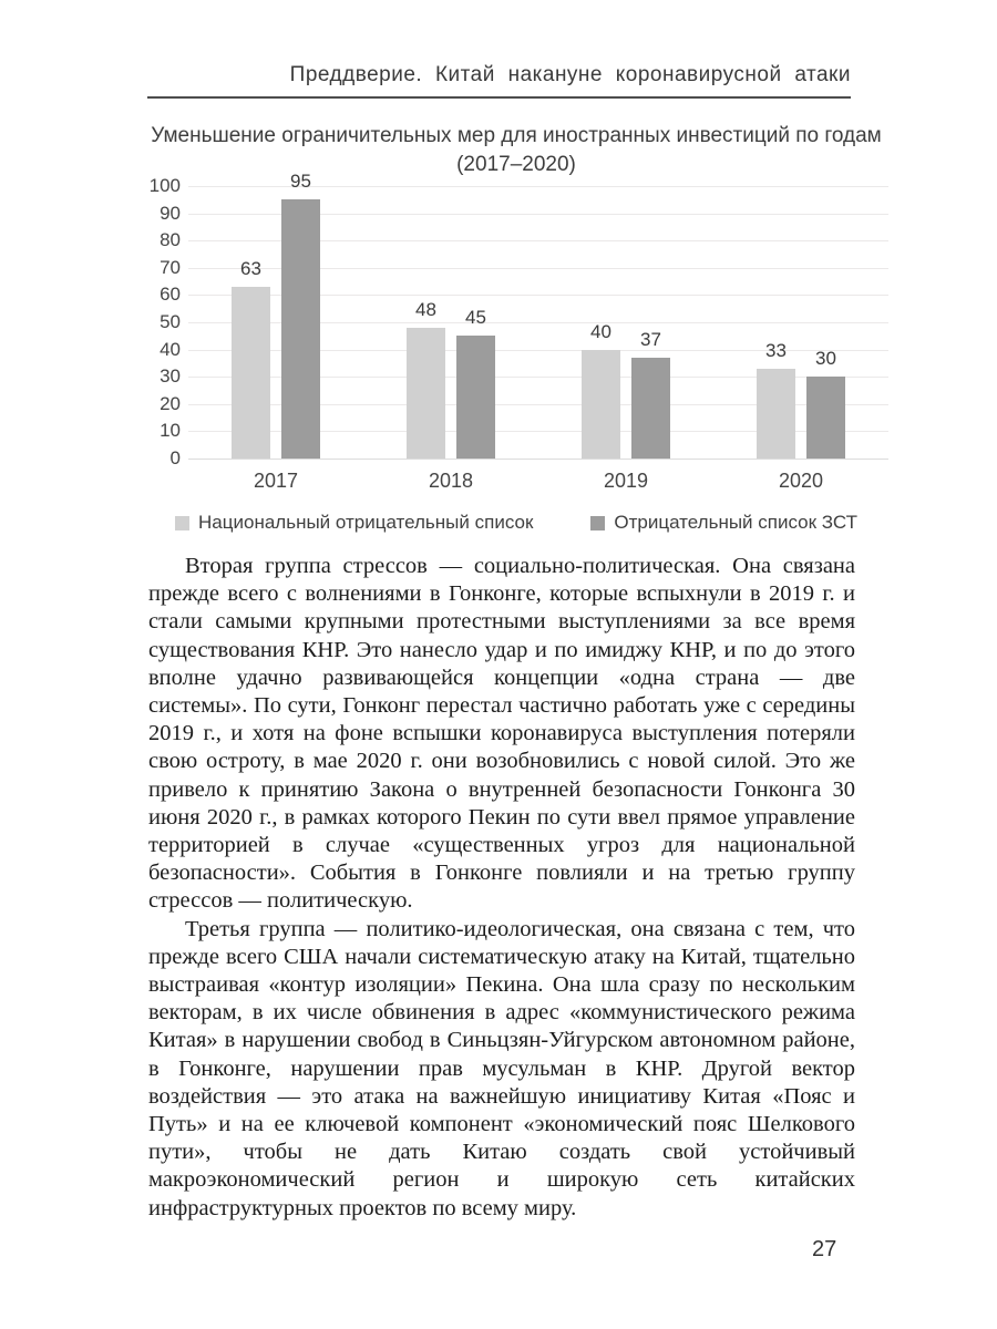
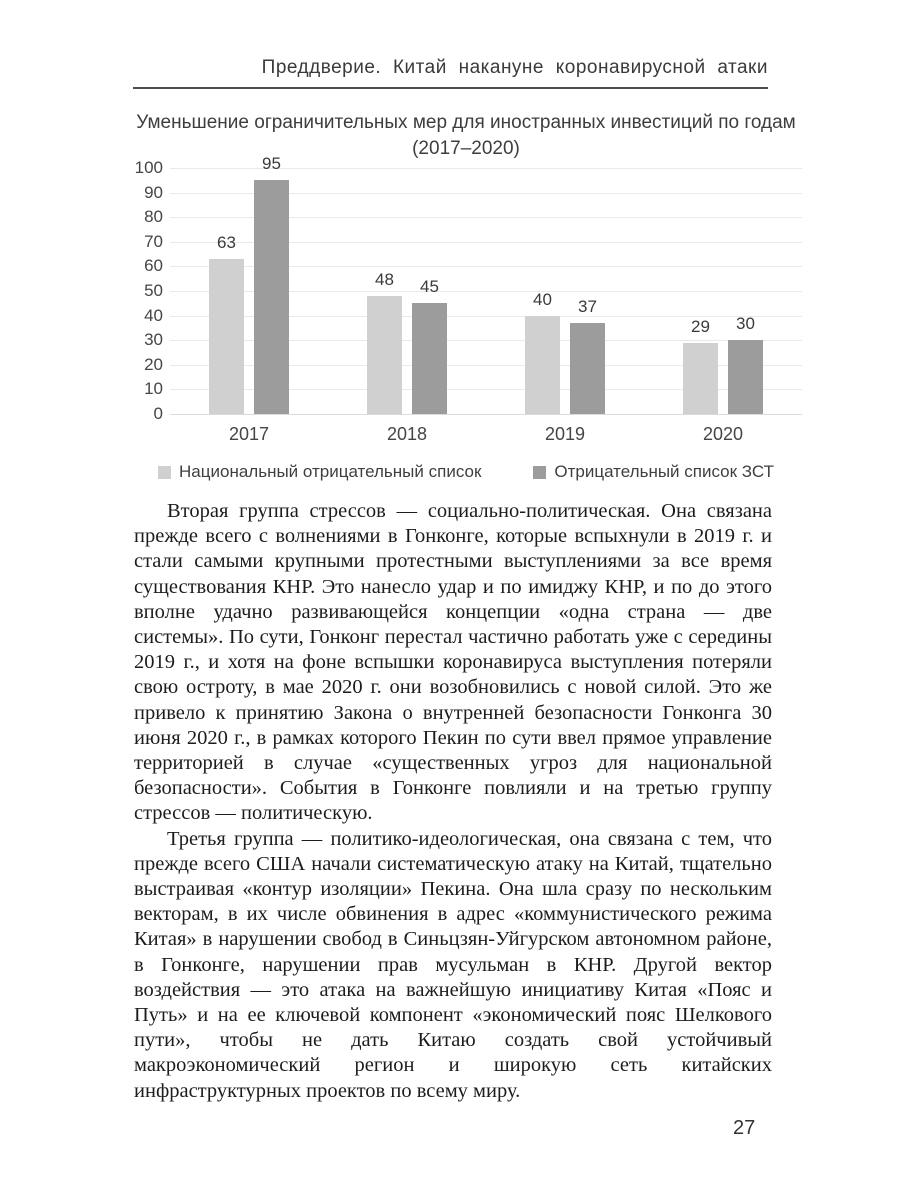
Национальный отрицательный список/2020: 33 -> 29
